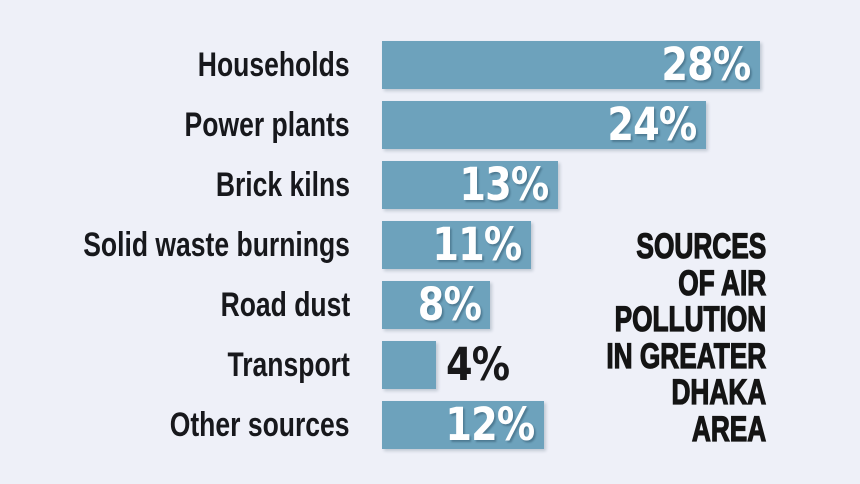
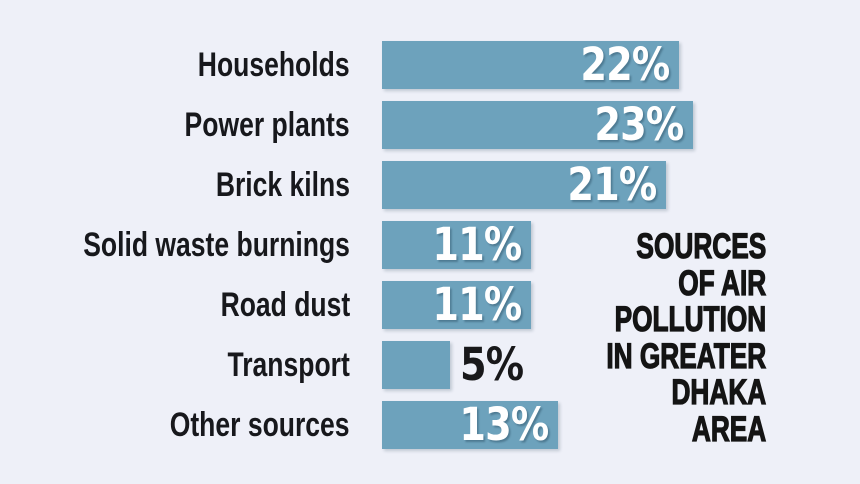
Households: 28% -> 22%
Power plants: 24% -> 23%
Brick kilns: 13% -> 21%
Road dust: 8% -> 11%
Transport: 4% -> 5%
Other sources: 12% -> 13%
